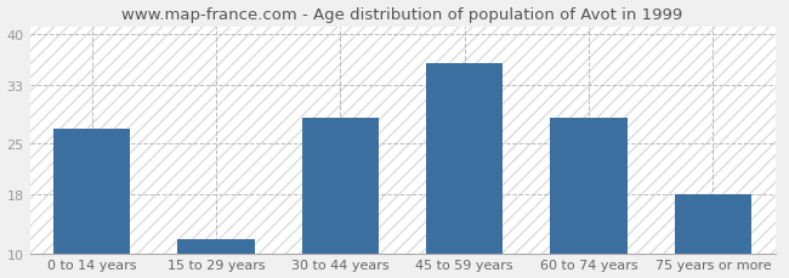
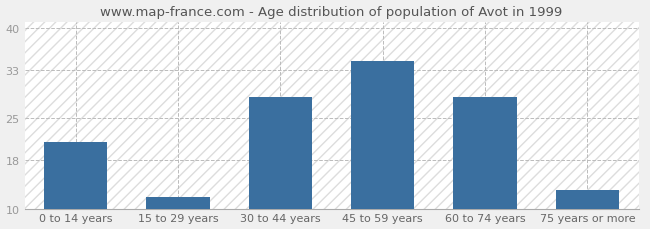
0 to 14 years: 27.0 -> 21.0
45 to 59 years: 36.0 -> 34.5
75 years or more: 18.0 -> 13.0
